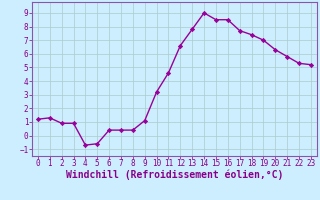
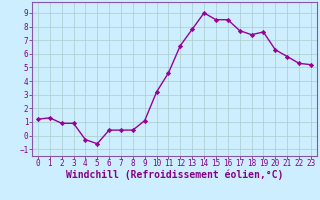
4: -0.7 -> -0.3
19: 7.0 -> 7.6
